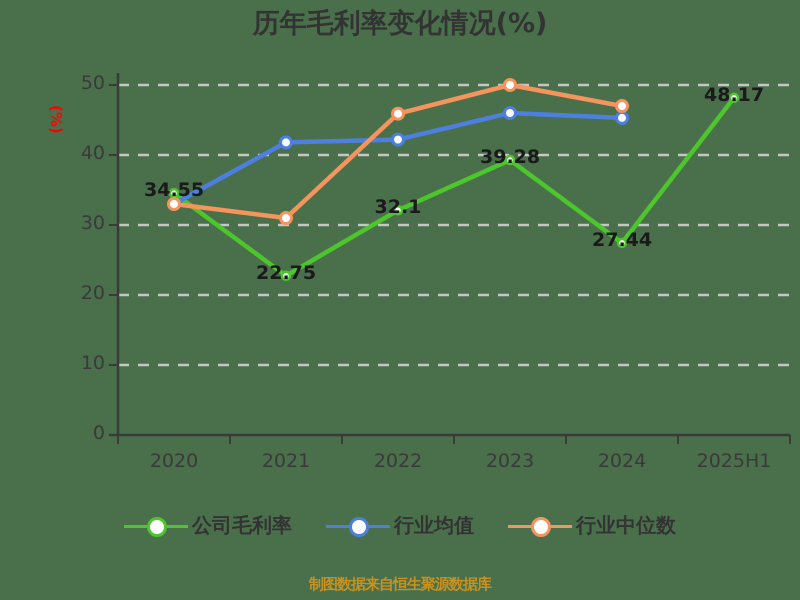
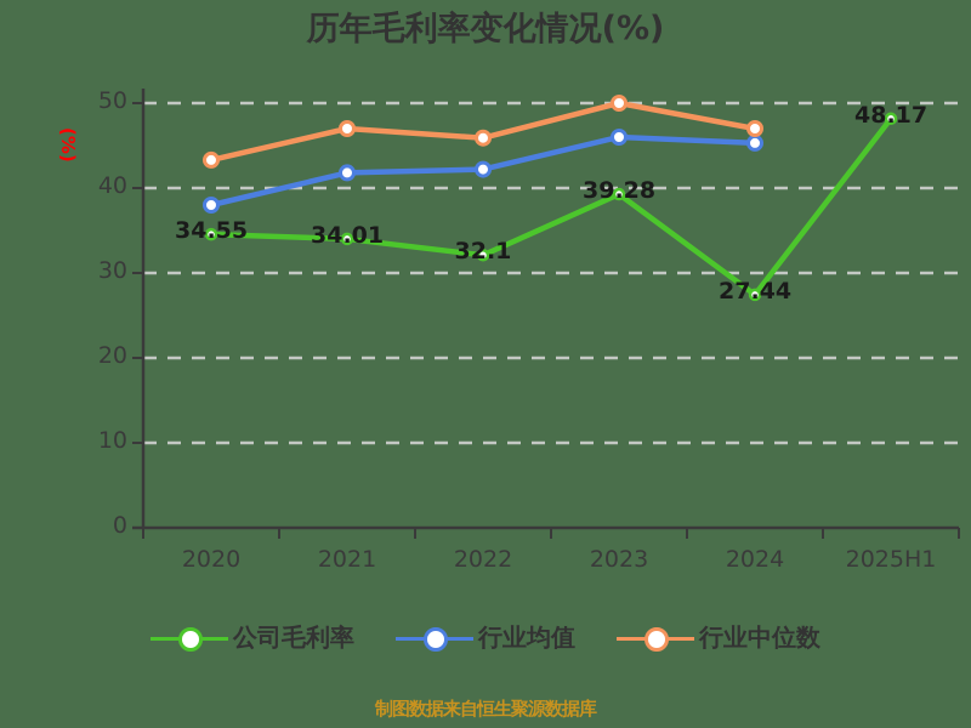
行业均值/2020: 33 -> 38
行业中位数/2020: 33 -> 43
公司毛利率/2021: 22.75 -> 34.01
行业中位数/2021: 31 -> 47
